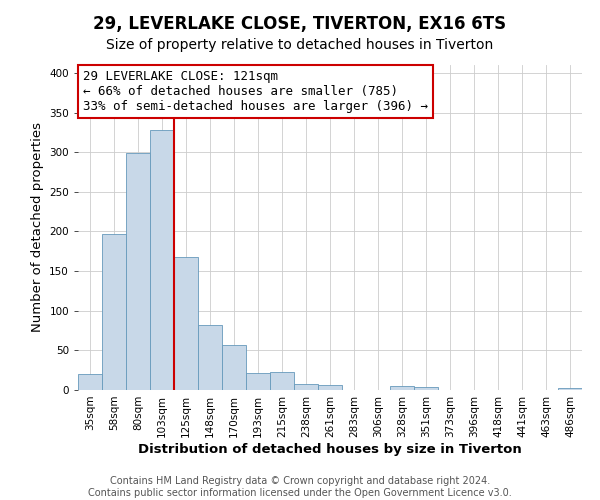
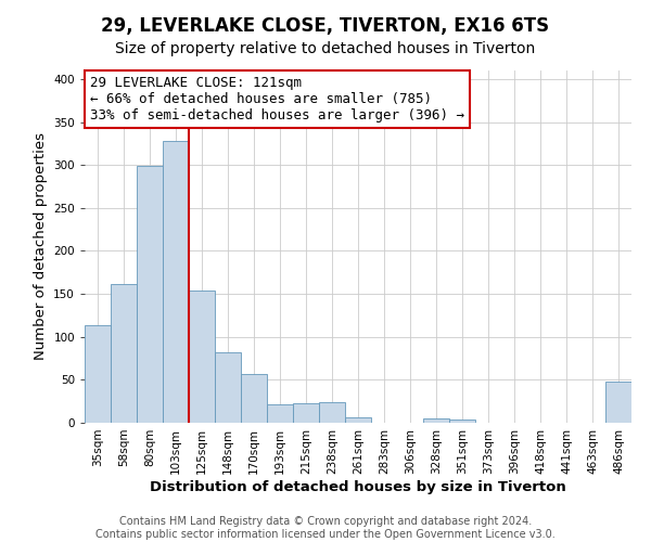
35sqm: 20 -> 114
58sqm: 197 -> 162
125sqm: 168 -> 154
238sqm: 8 -> 24
486sqm: 3 -> 48
